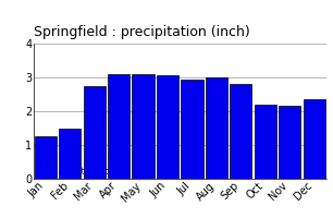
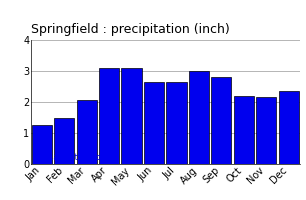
Mar: 2.75 -> 2.05
Jun: 3.05 -> 2.65
Jul: 2.95 -> 2.65
